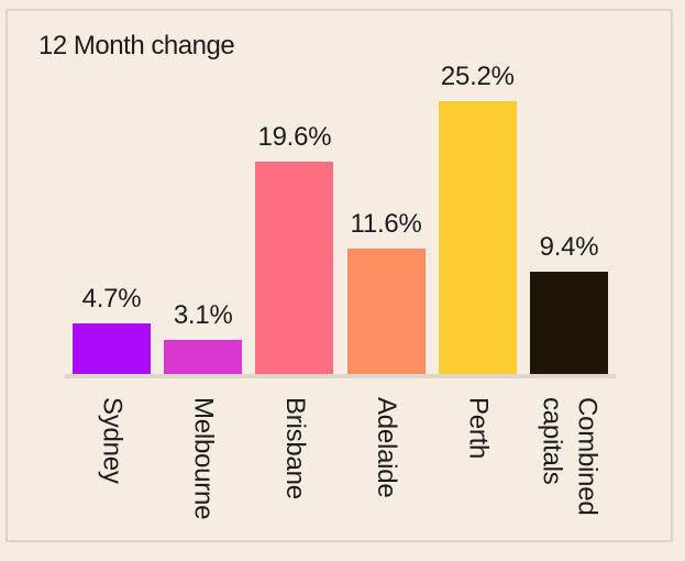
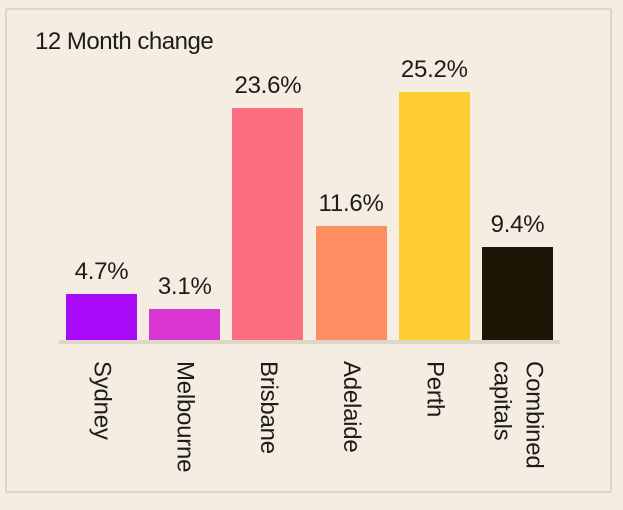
Brisbane: 19.6% -> 23.6%
